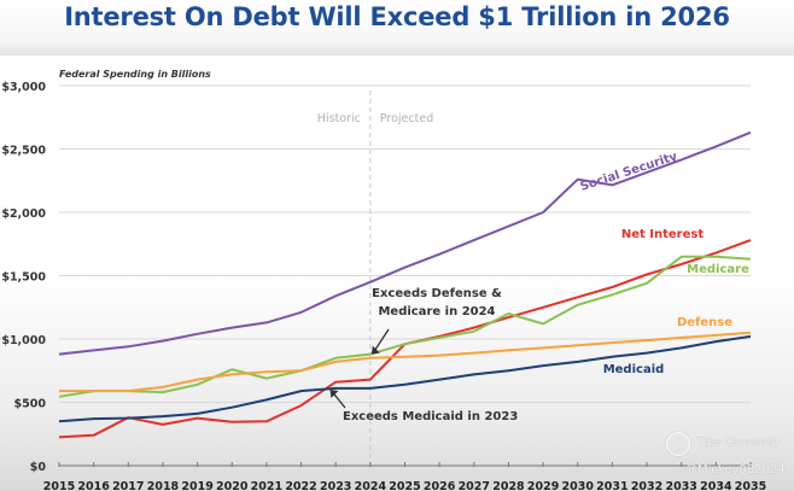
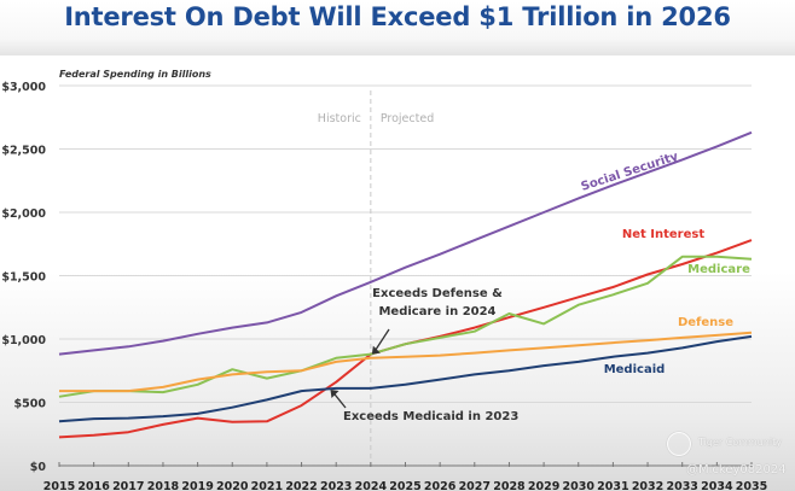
Net Interest/2017: $380 -> $260
Net Interest/2024: $680 -> $880
Social Security/2030: $2260 -> $2110
